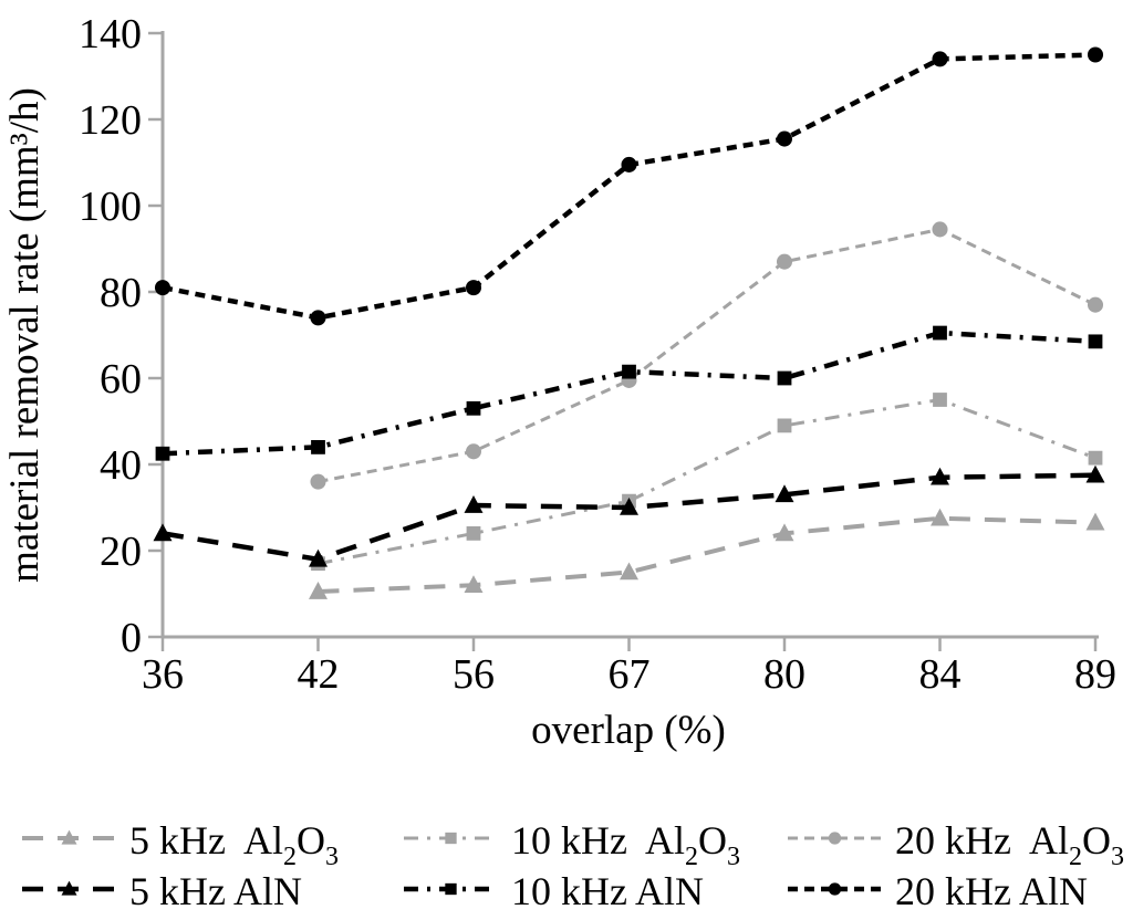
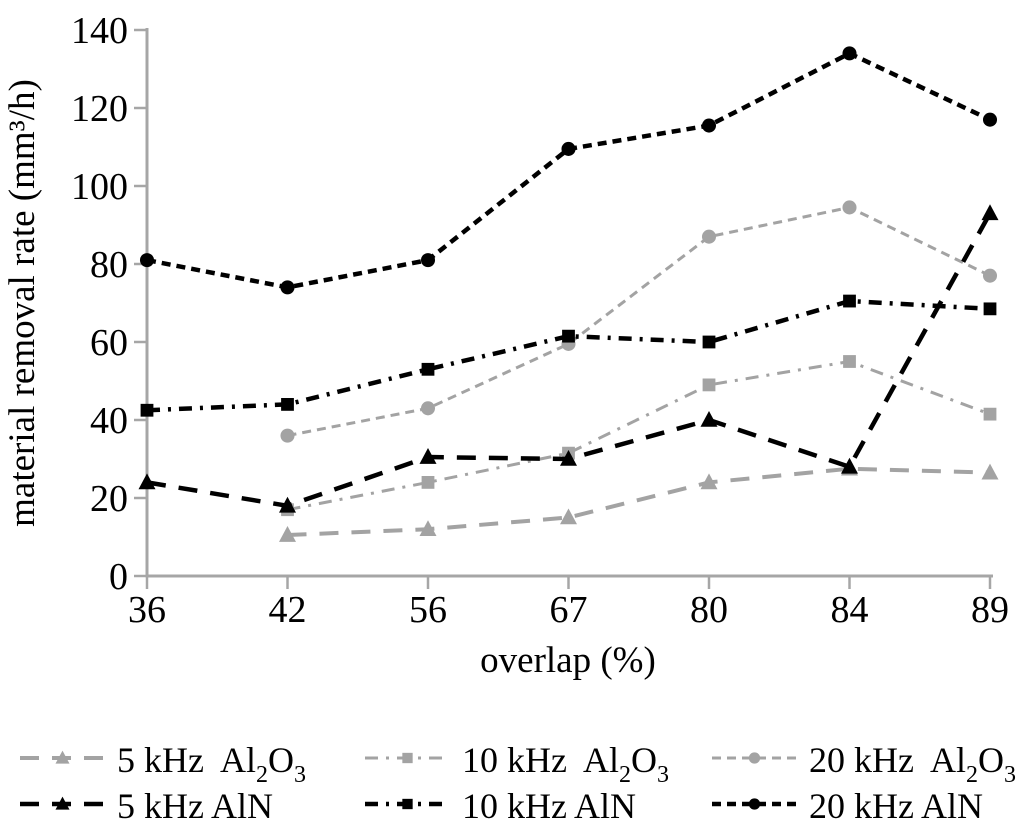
5 kHz AlN/80: 33 -> 40
5 kHz AlN/84: 37 -> 28
5 kHz AlN/89: 38 -> 93
20 kHz AlN/89: 135 -> 117
